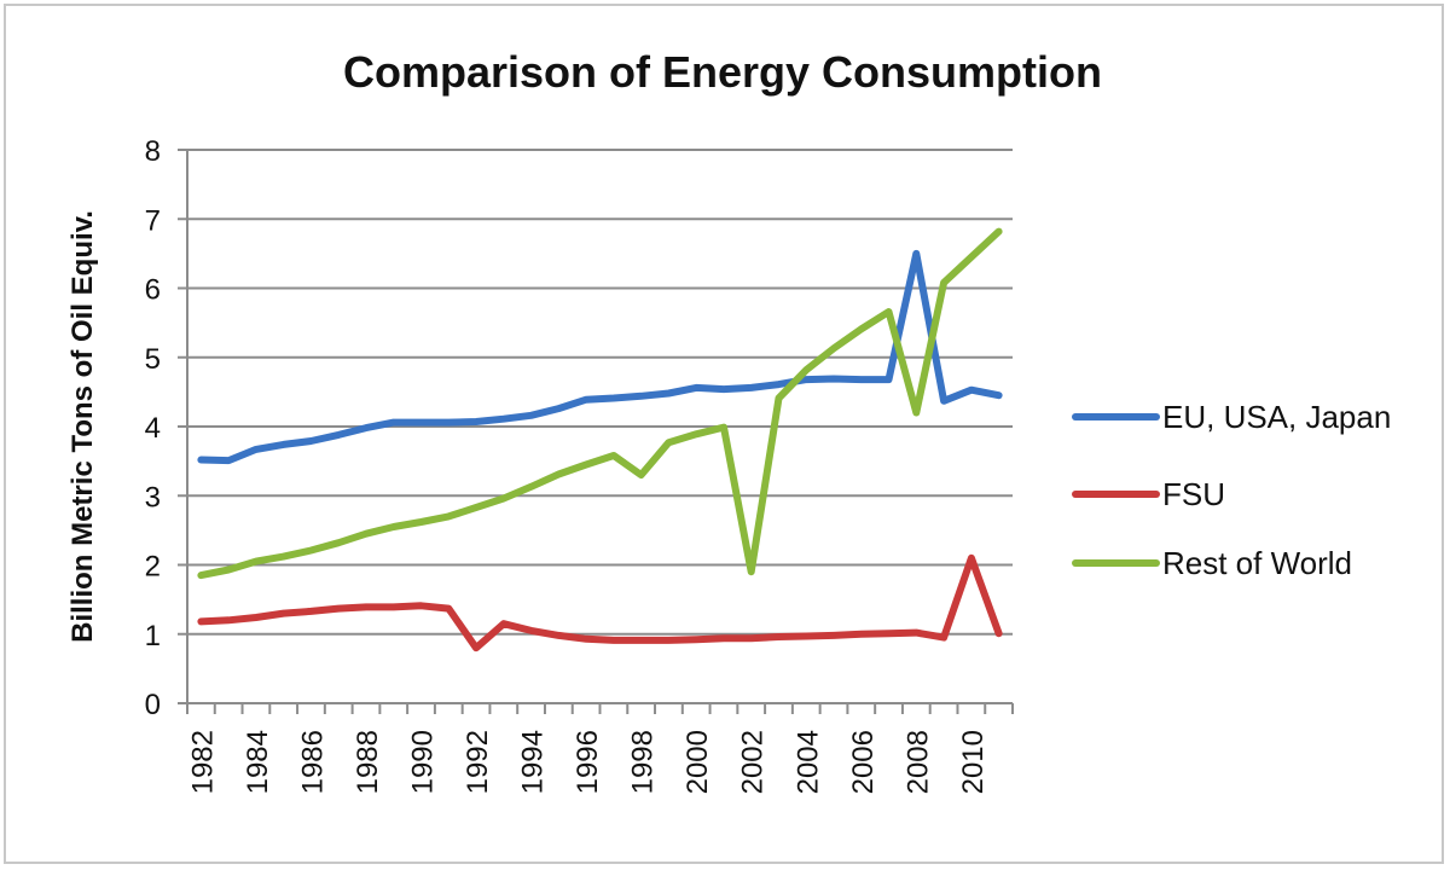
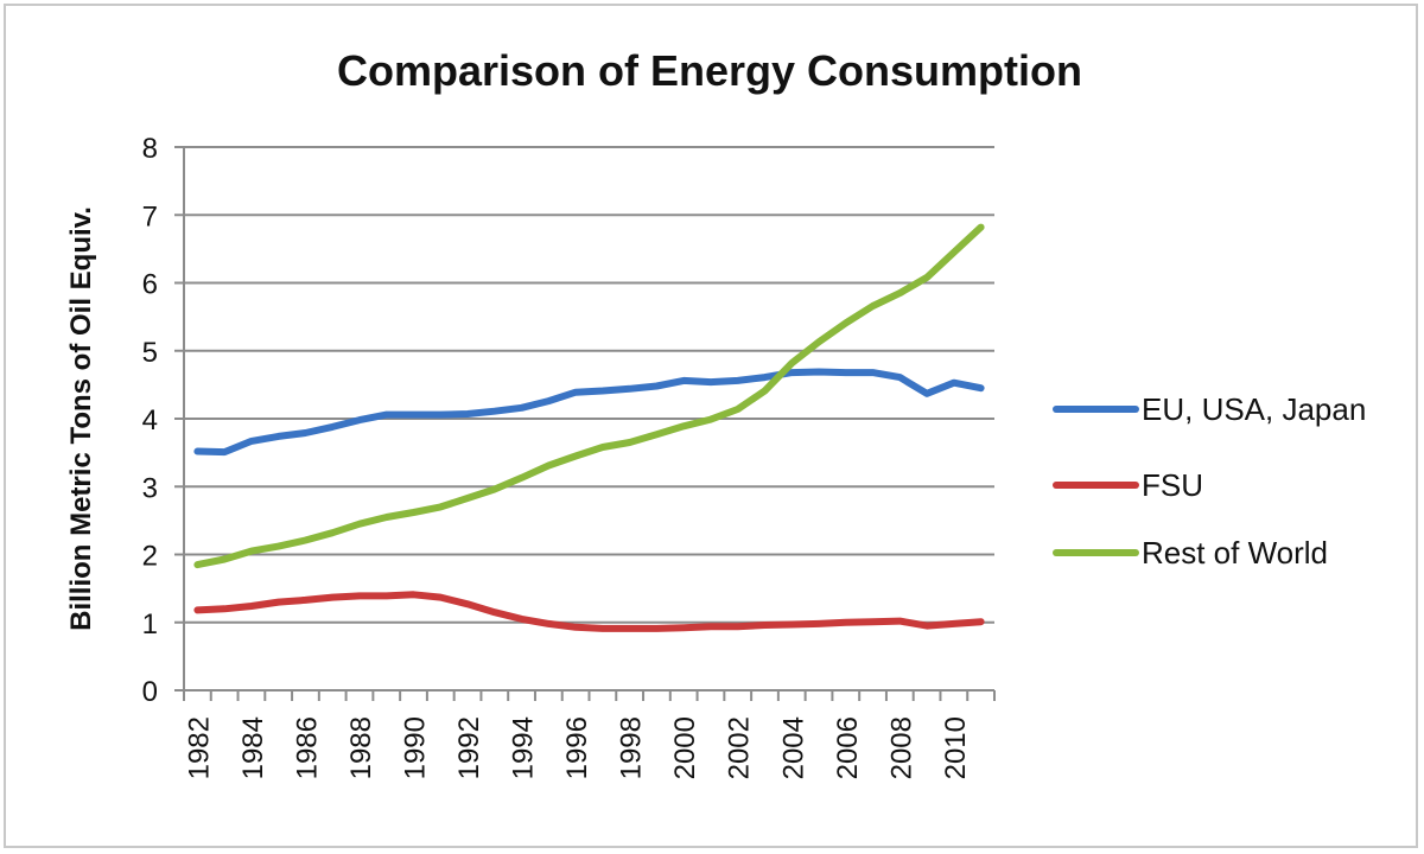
FSU/1992: 0.8 -> 1.3
Rest of World/1998: 3.3 -> 3.6
Rest of World/2002: 1.9 -> 4.1
EU, USA, Japan/2008: 6.5 -> 4.6
Rest of World/2008: 4.2 -> 5.8
FSU/2010: 2.1 -> 1.0
